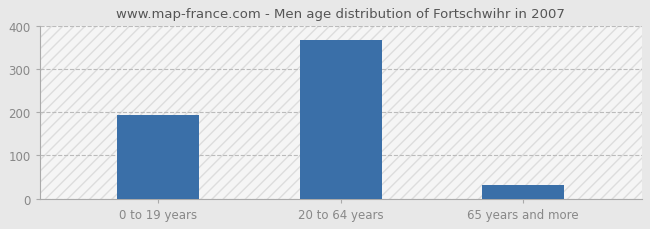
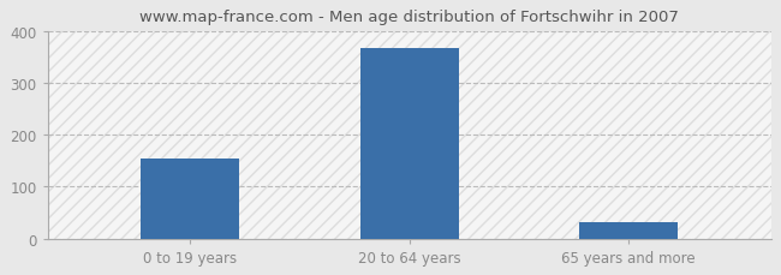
0 to 19 years: 193 -> 155
